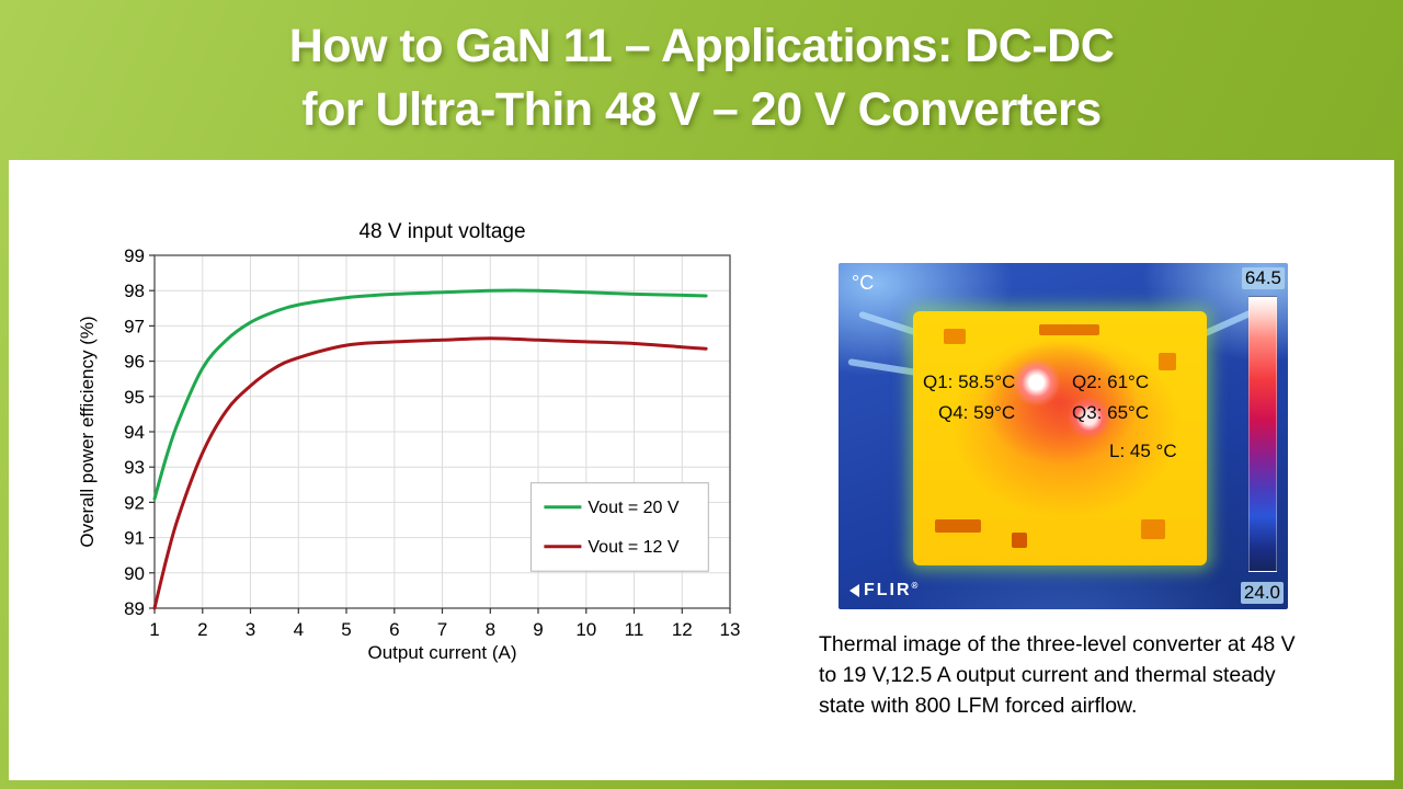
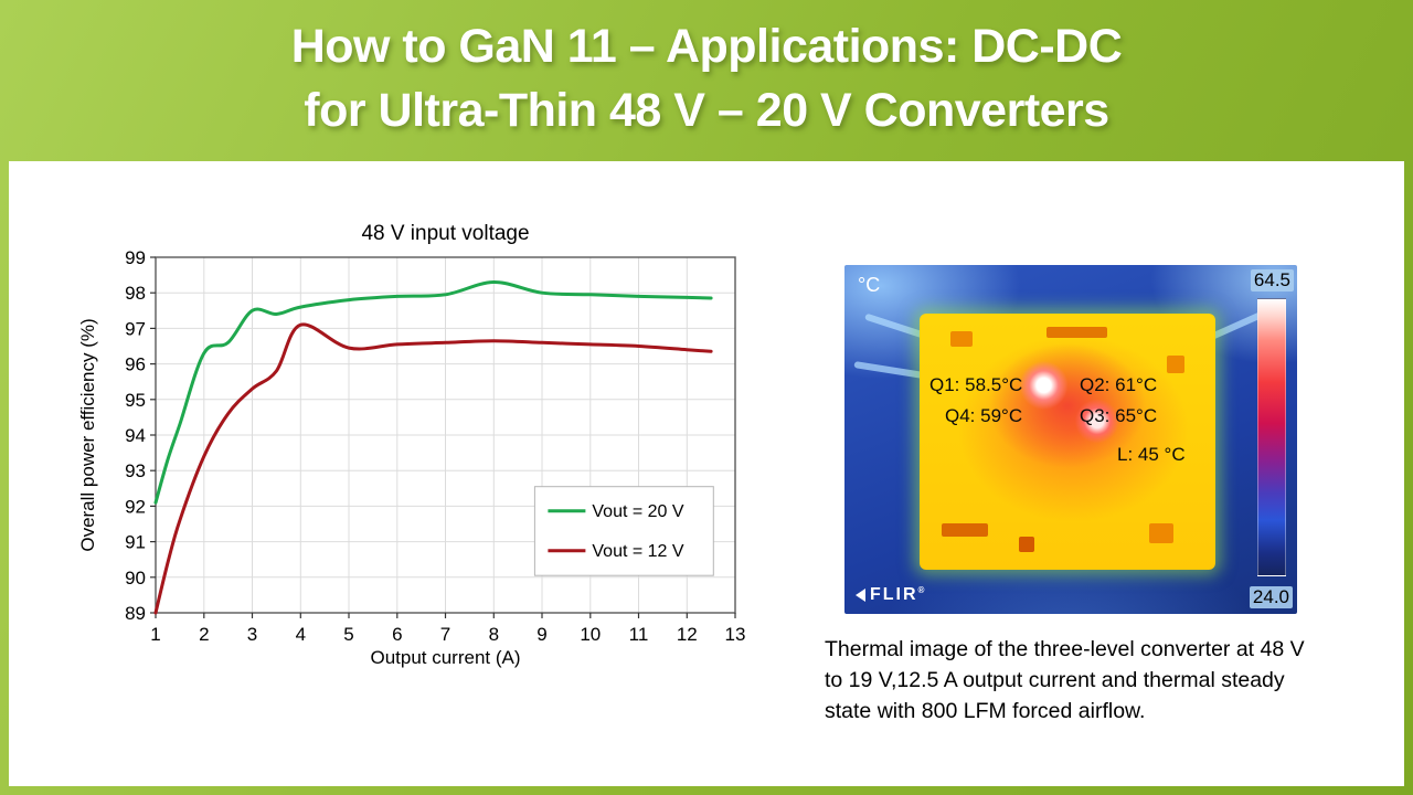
Vout = 20 V/2: 95.8 -> 96.3
Vout = 20 V/3: 97.1 -> 97.5
Vout = 12 V/4: 96.1 -> 97.1
Vout = 20 V/8: 98.0 -> 98.3
